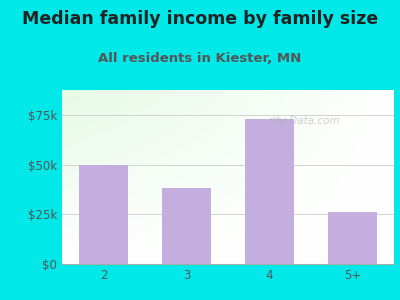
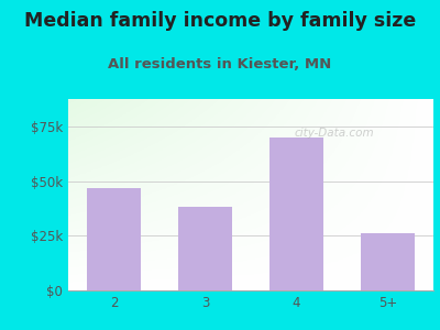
2: $50k -> $47k
4: $73k -> $70k
